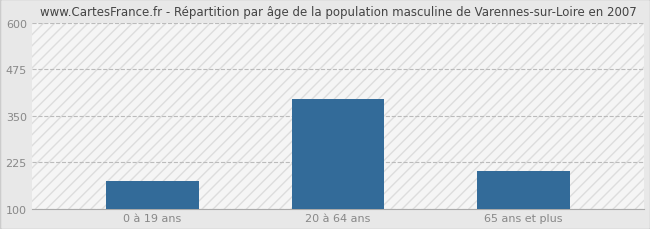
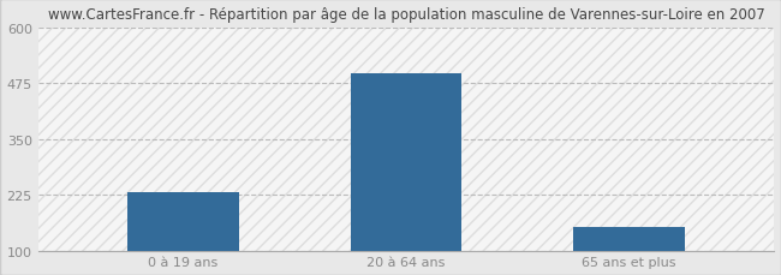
0 à 19 ans: 175 -> 230
20 à 64 ans: 395 -> 497
65 ans et plus: 200 -> 152
